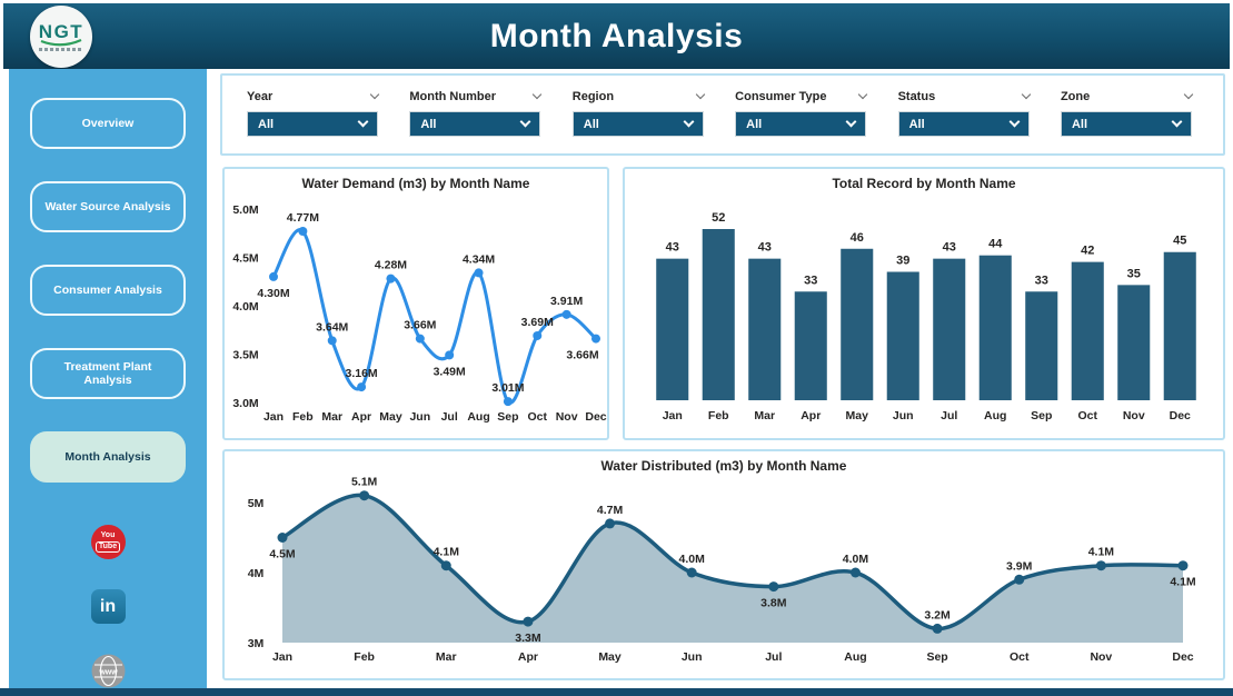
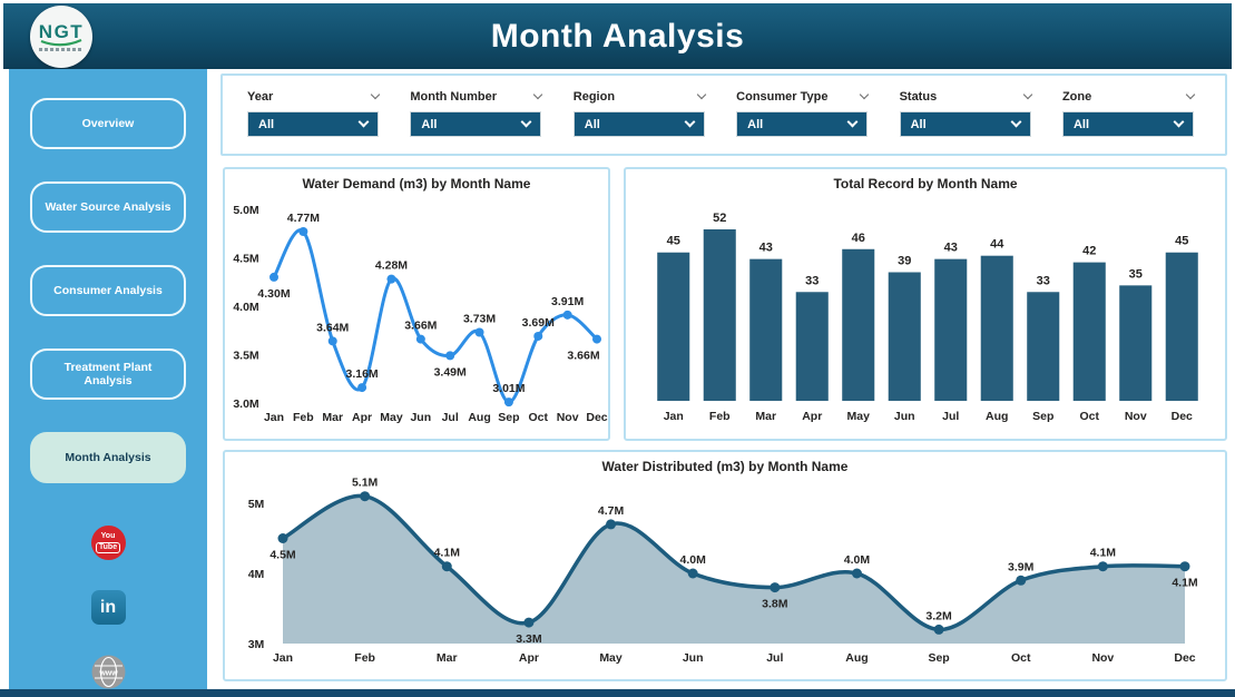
Water Demand (m3) by Month Name/Aug: 4.34M -> 3.73M
Total Record by Month Name/Jan: 43 -> 45
